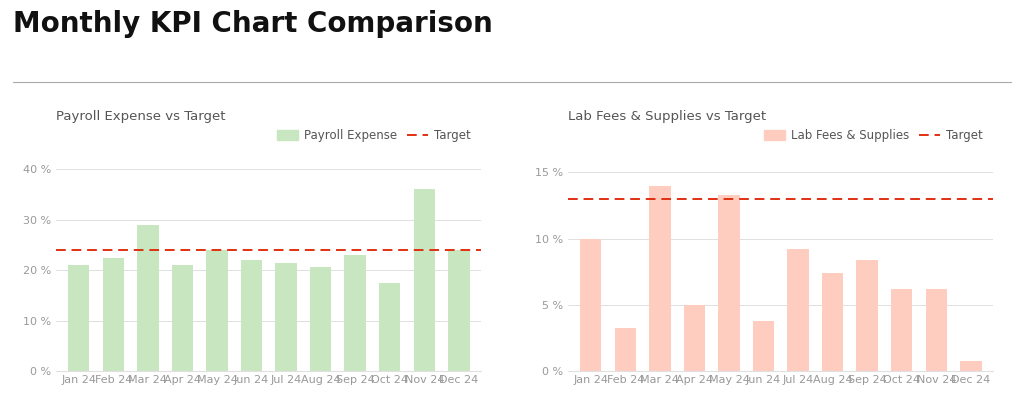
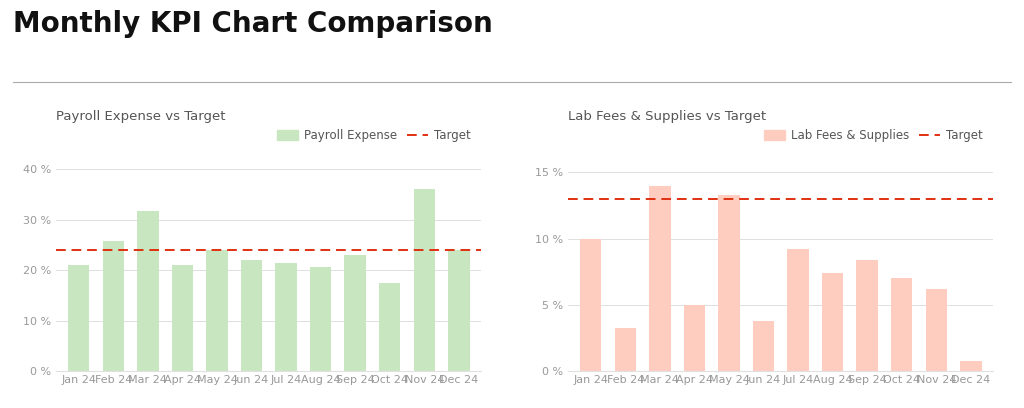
Payroll Expense vs Target/Feb 24: 22.5 % -> 25.8 %
Payroll Expense vs Target/Mar 24: 29.0 % -> 31.8 %
Lab Fees & Supplies vs Target/Oct 24: 6.2 % -> 7.0 %
